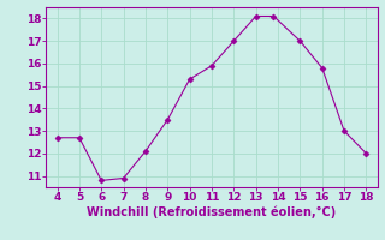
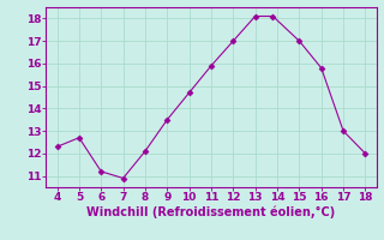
4: 12.7 -> 12.3
6: 10.8 -> 11.2
10: 15.3 -> 14.7
